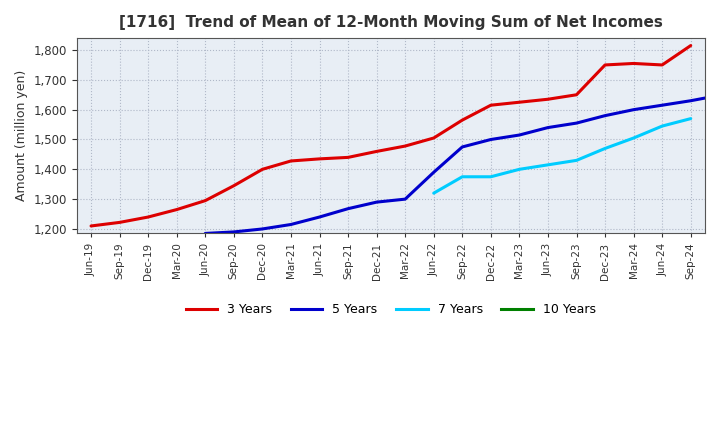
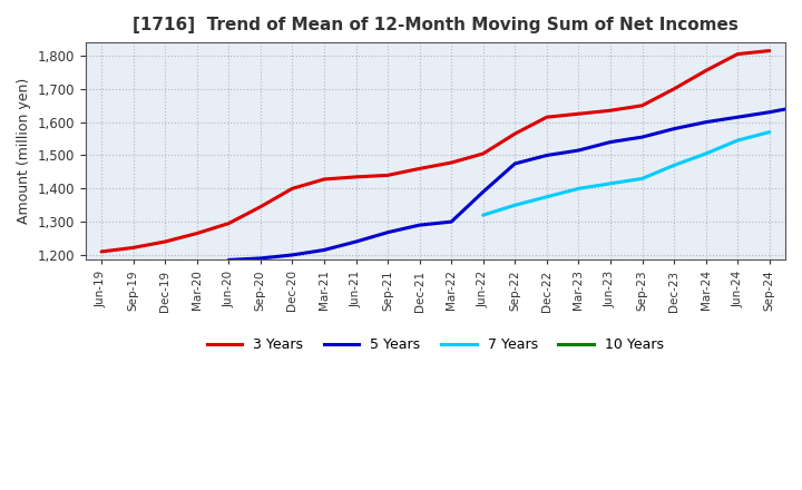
7 Years/Sep-22: 1,375 -> 1,350
3 Years/Dec-23: 1,750 -> 1,700
3 Years/Jun-24: 1,750 -> 1,805
